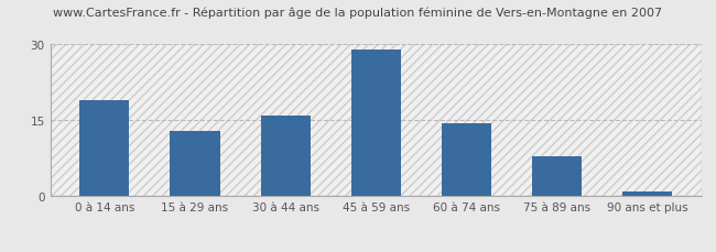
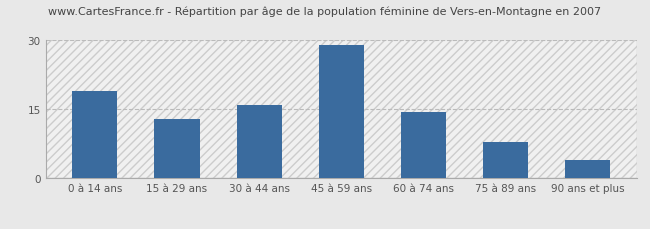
90 ans et plus: 1.0 -> 4.0
